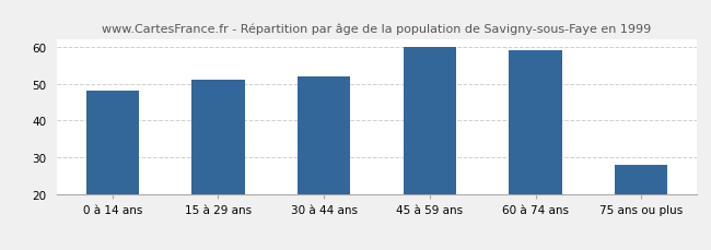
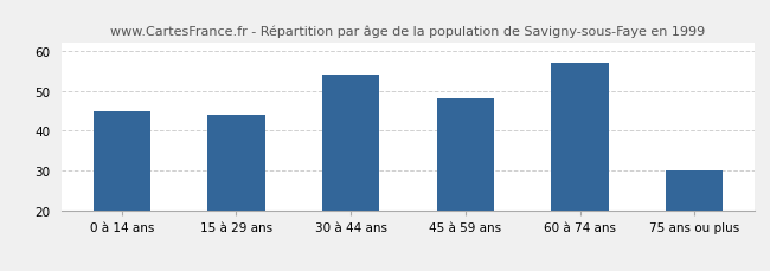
0 à 14 ans: 48 -> 45
15 à 29 ans: 51 -> 44
30 à 44 ans: 52 -> 54
45 à 59 ans: 60 -> 48
60 à 74 ans: 59 -> 57
75 ans ou plus: 28 -> 30
